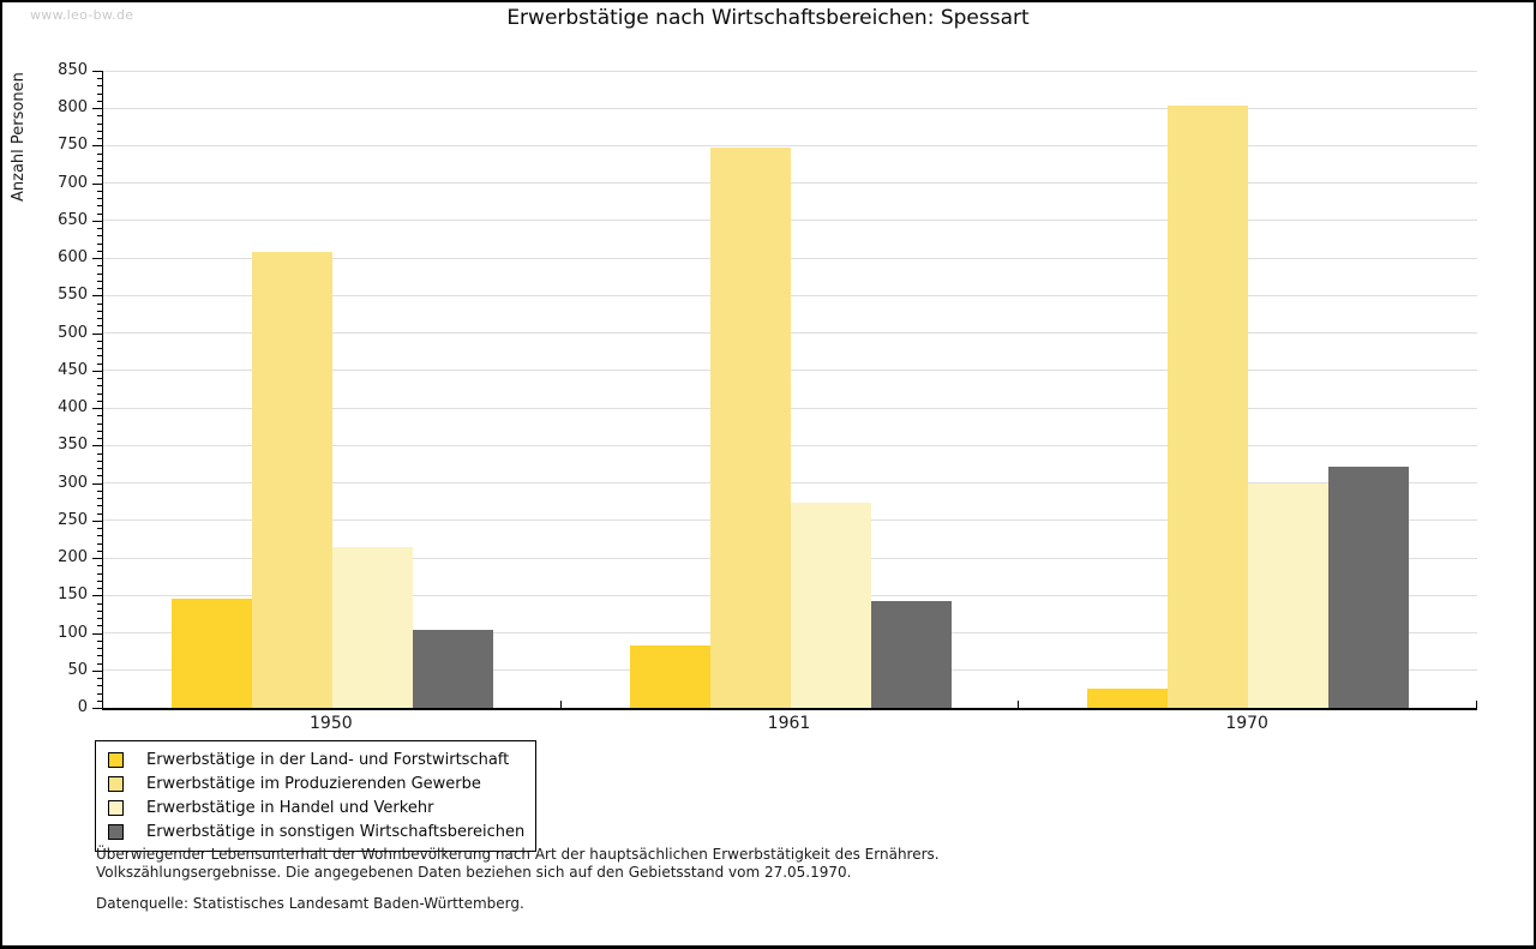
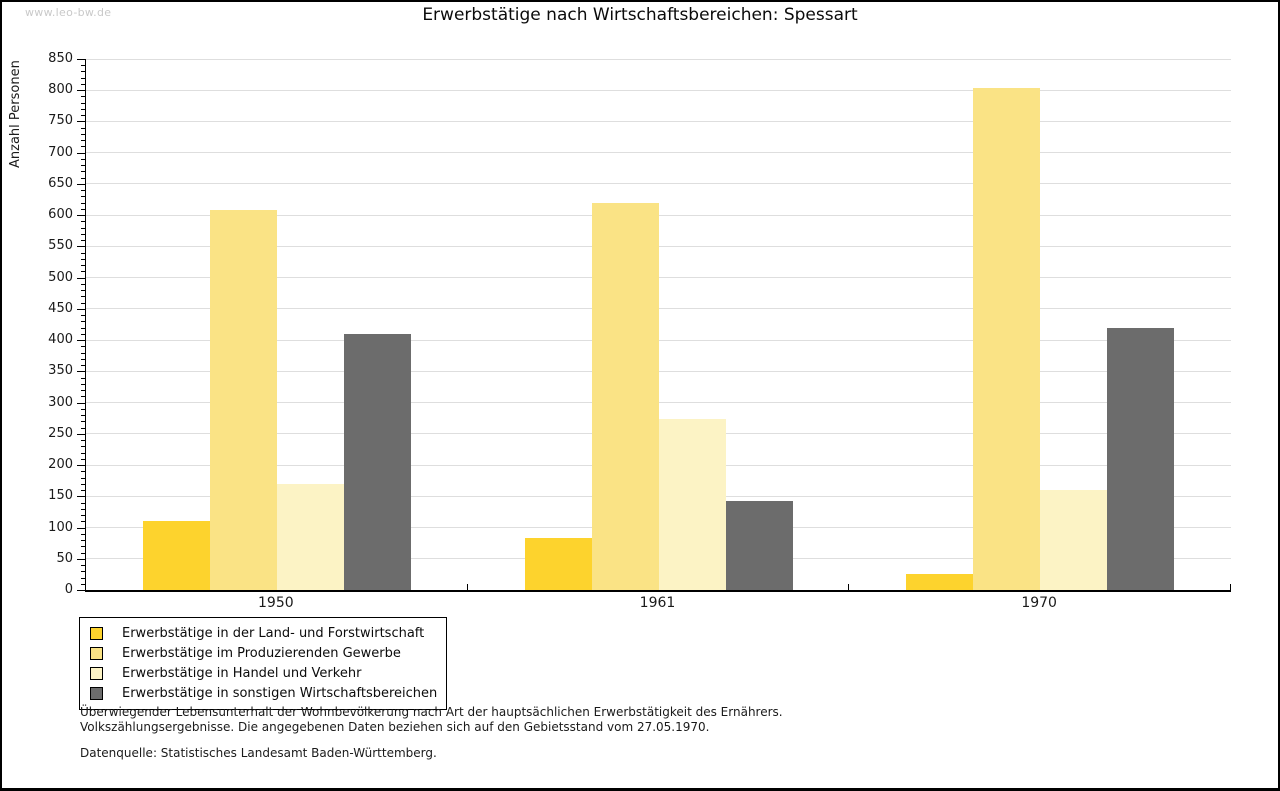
Erwerbstätige in der Land- und Forstwirtschaft/1950: 150 -> 110
Erwerbstätige in Handel und Verkehr/1950: 220 -> 170
Erwerbstätige in sonstigen Wirtschaftsbereichen/1950: 100 -> 410
Erwerbstätige im Produzierenden Gewerbe/1961: 750 -> 620
Erwerbstätige in Handel und Verkehr/1970: 300 -> 160
Erwerbstätige in sonstigen Wirtschaftsbereichen/1970: 320 -> 420
